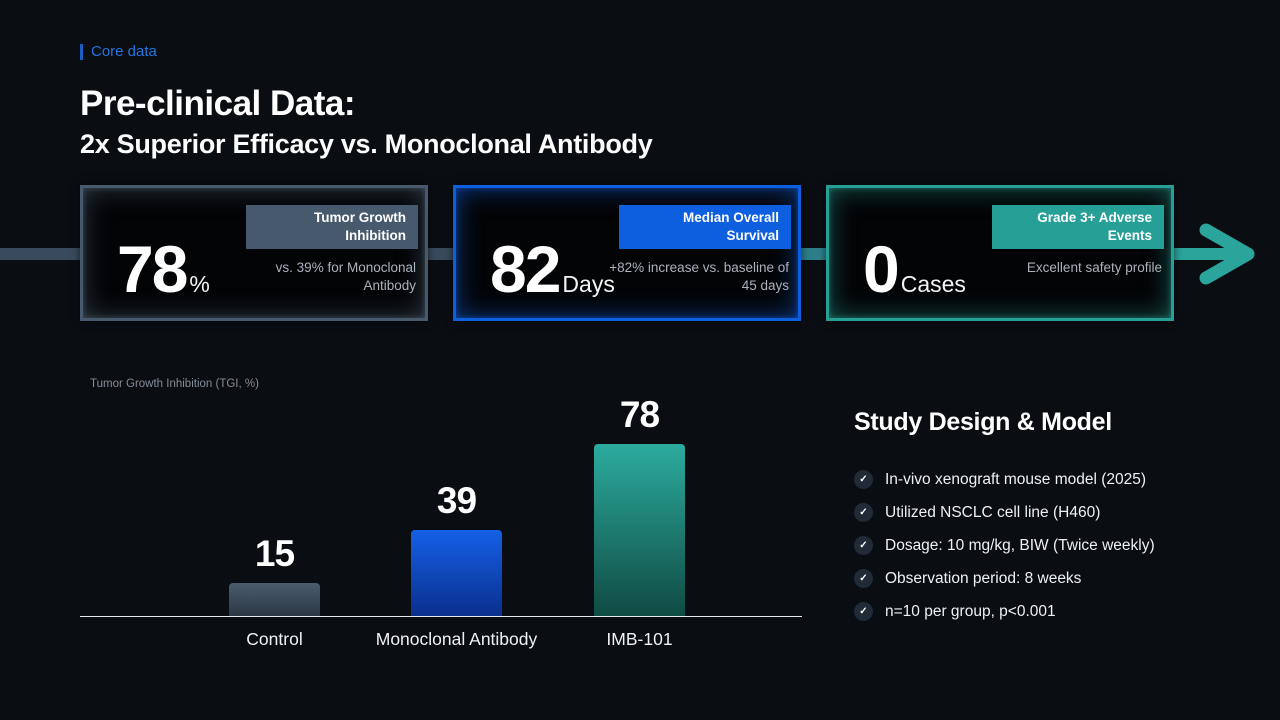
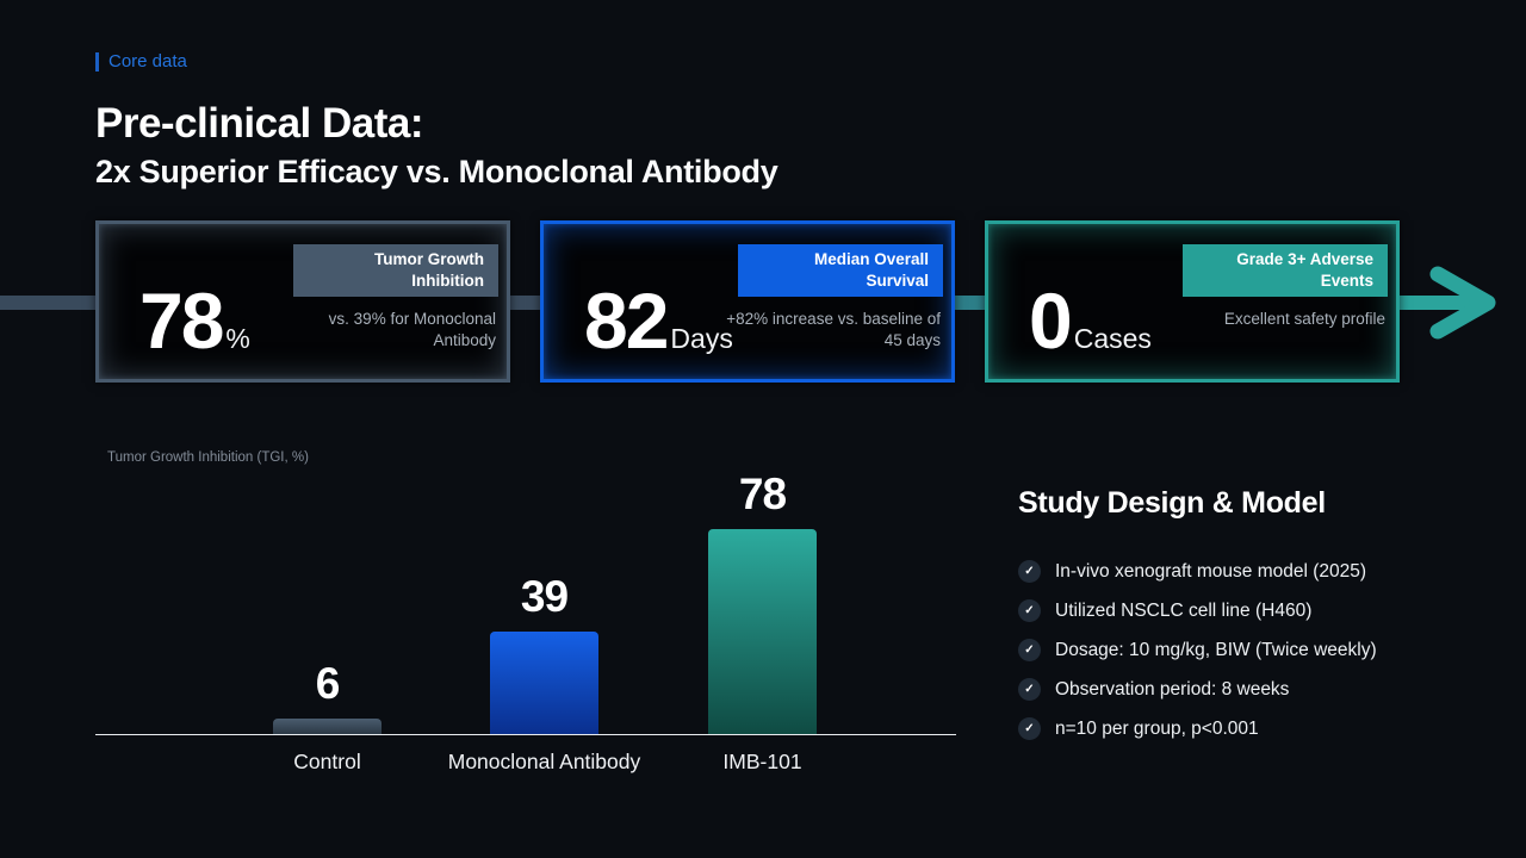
Control: 15 -> 6
